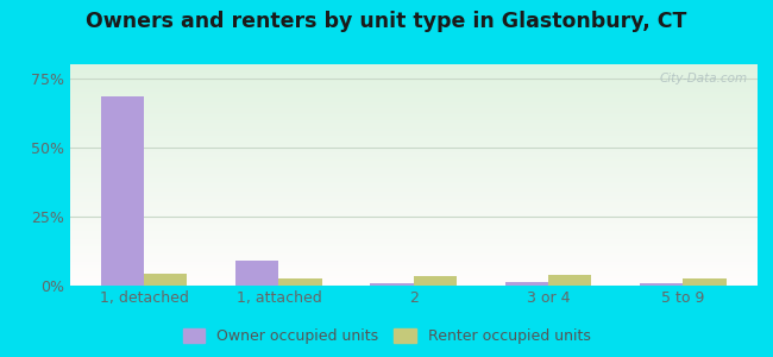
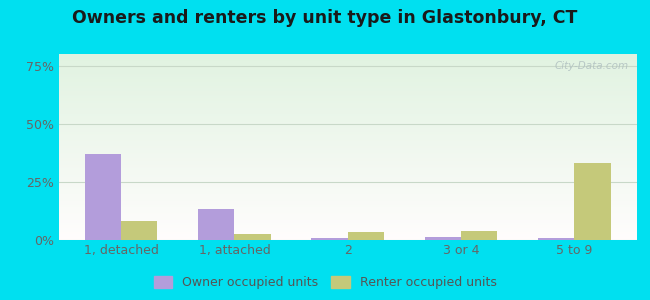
Owner occupied units/1, detached: 68.5% -> 37.0%
Renter occupied units/1, detached: 4.5% -> 8.0%
Owner occupied units/1, attached: 9.0% -> 13.5%
Renter occupied units/5 to 9: 2.5% -> 33.0%
